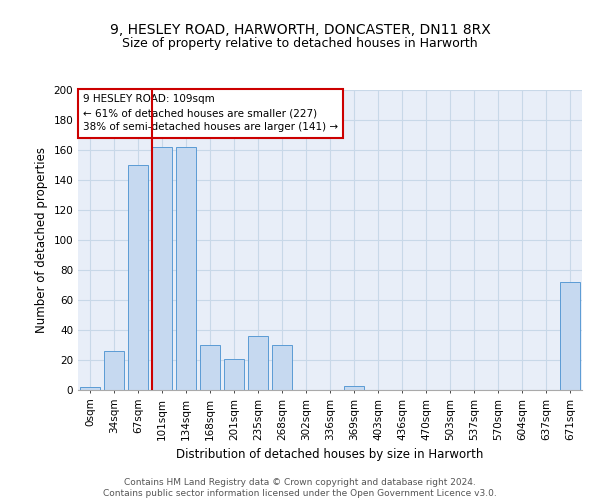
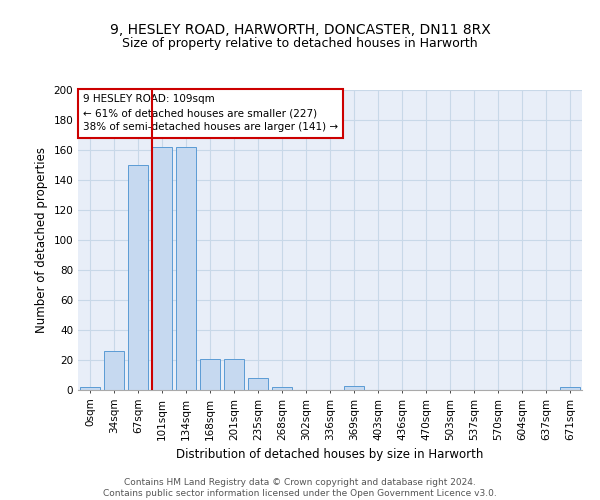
168sqm: 30 -> 21
235sqm: 36 -> 8
268sqm: 30 -> 2
671sqm: 72 -> 2
